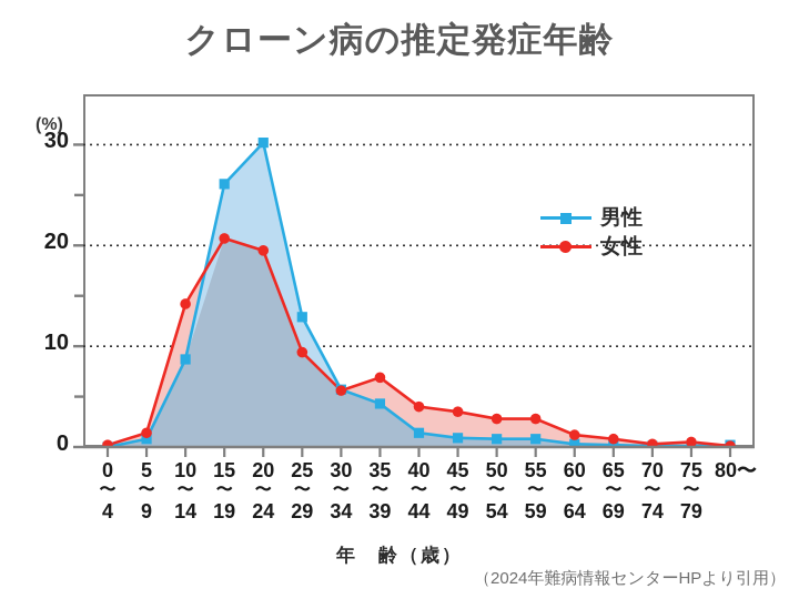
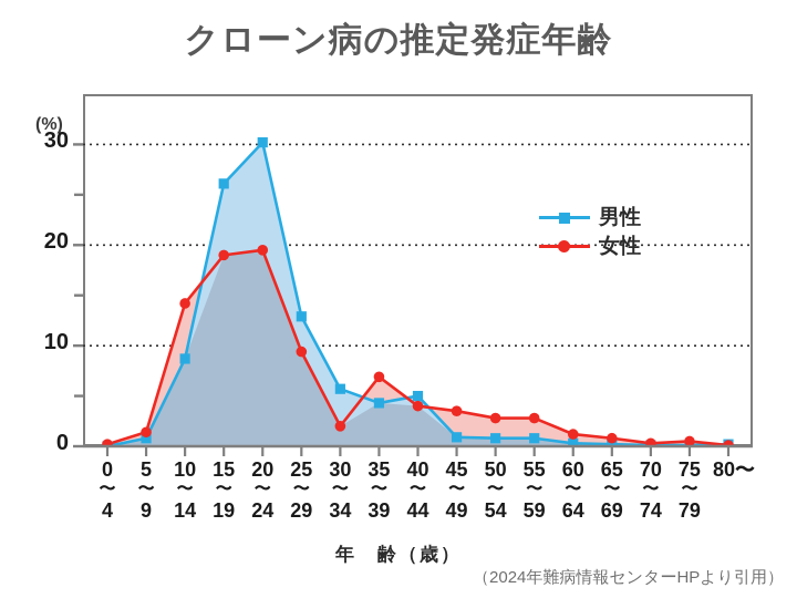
女性/15〜19: 21 -> 19
女性/30〜34: 6 -> 2
男性/40〜44: 1 -> 5
